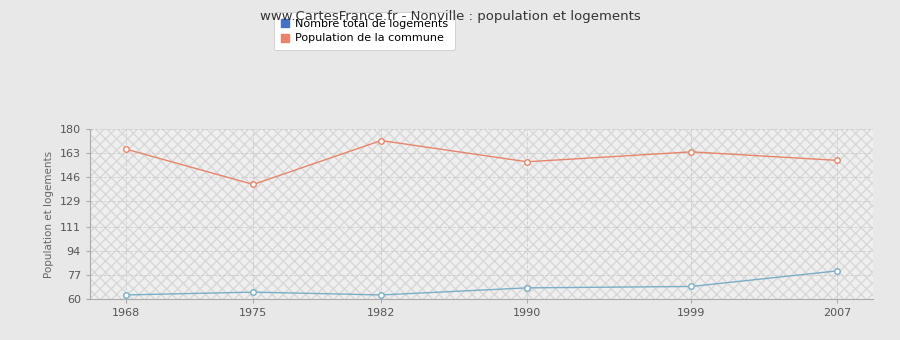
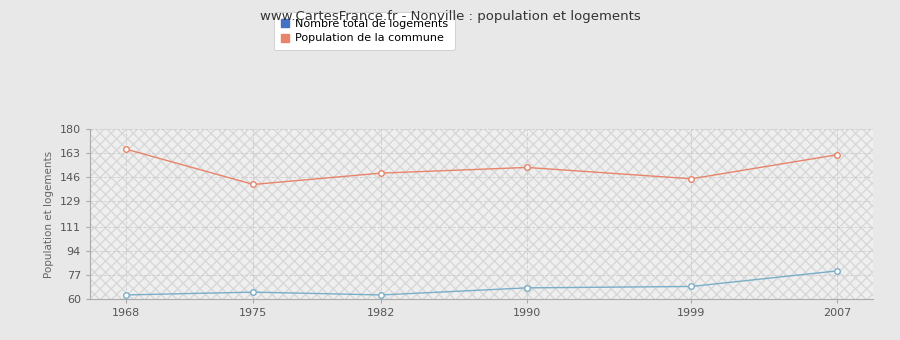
Population de la commune/1982: 172 -> 149
Population de la commune/1990: 157 -> 153
Population de la commune/1999: 164 -> 145
Population de la commune/2007: 158 -> 162
